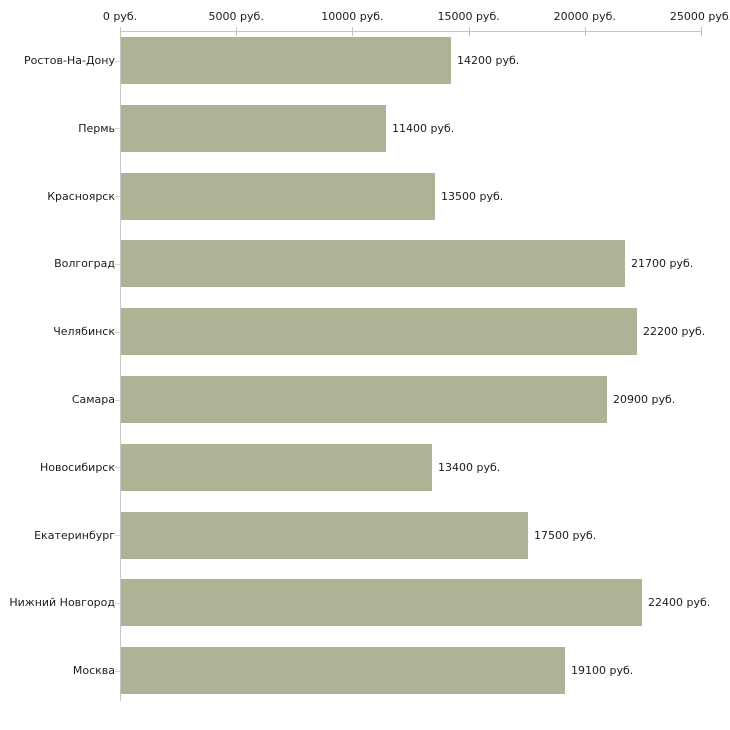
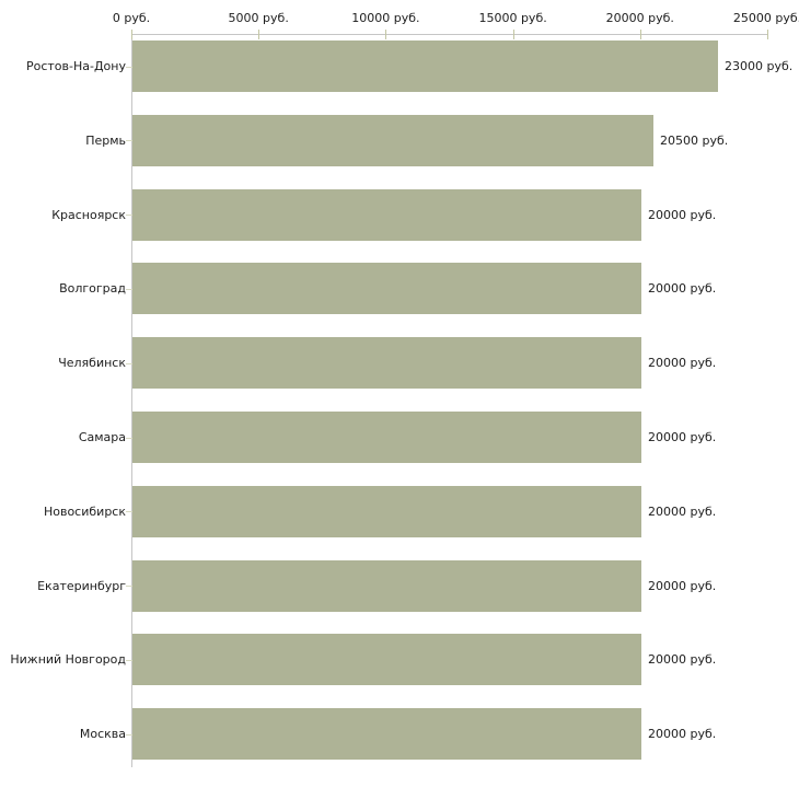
Ростов-На-Дону: 14200 -> 23000
Пермь: 11400 -> 20500
Красноярск: 13500 -> 20000
Волгоград: 21700 -> 20000
Челябинск: 22200 -> 20000
Самара: 20900 -> 20000
Новосибирск: 13400 -> 20000
Екатеринбург: 17500 -> 20000
Нижний Новгород: 22400 -> 20000
Москва: 19100 -> 20000
